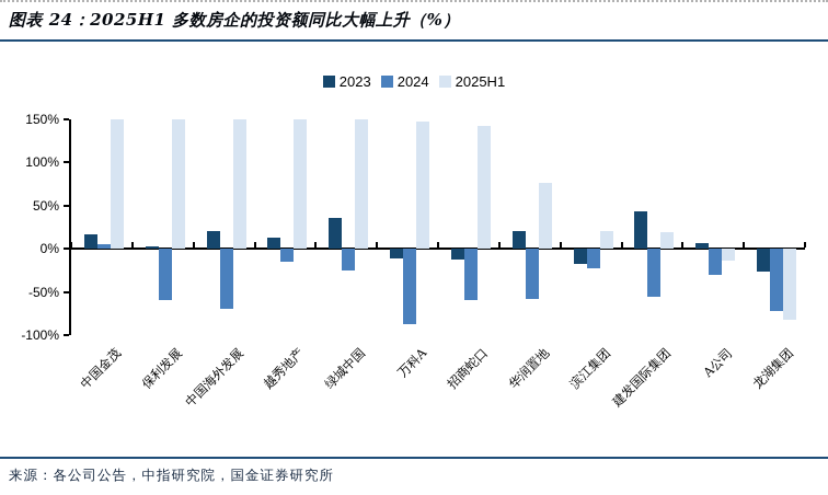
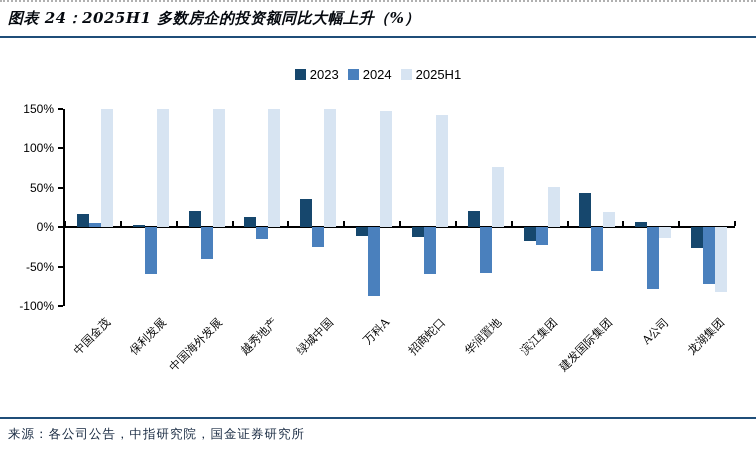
2024/中国海外发展: -70% -> -40%
2025H1/滨江集团: 20% -> 50%
2024/A公司: -30% -> -80%
